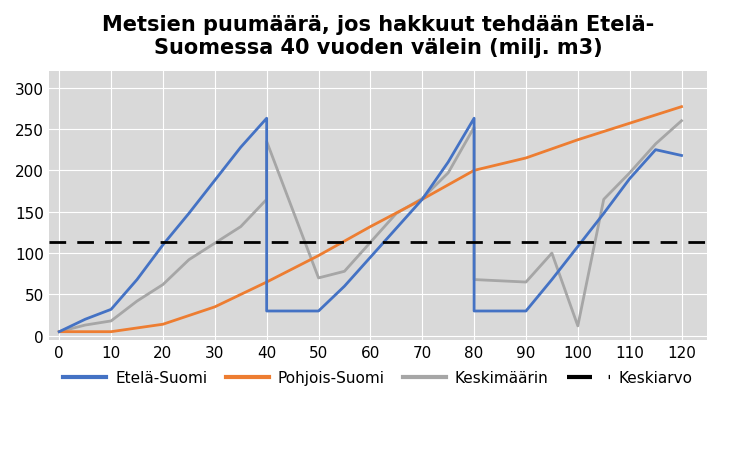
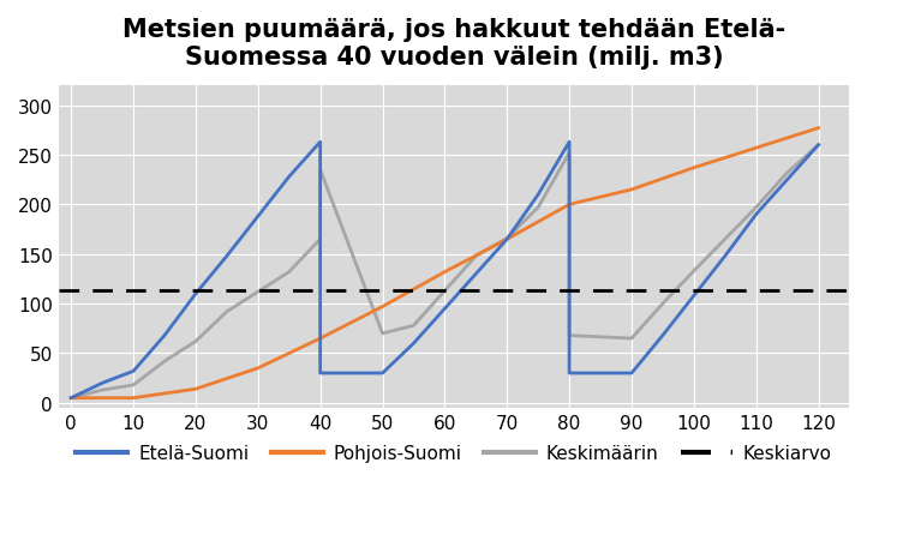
Keskimäärin/100: 12 -> 133
Etelä-Suomi/120: 218 -> 260
